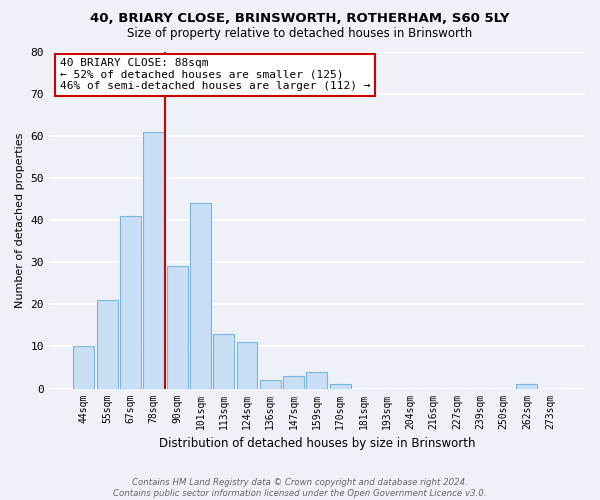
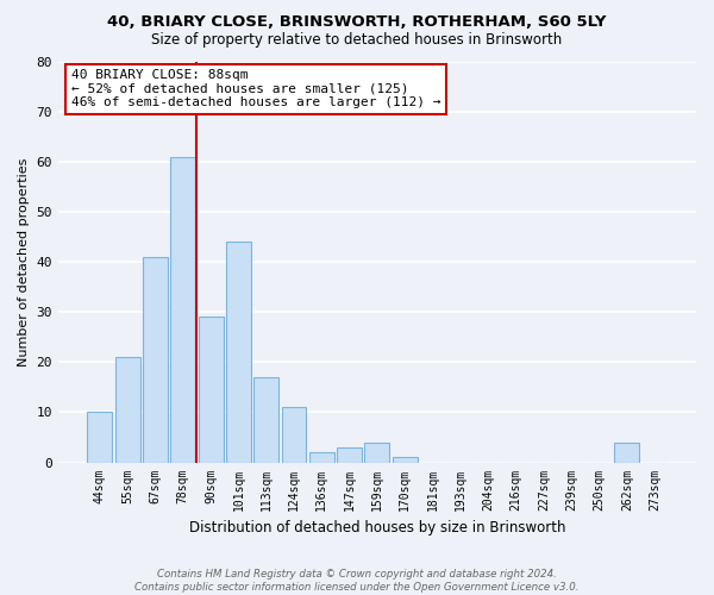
113sqm: 13 -> 17
262sqm: 1 -> 4
